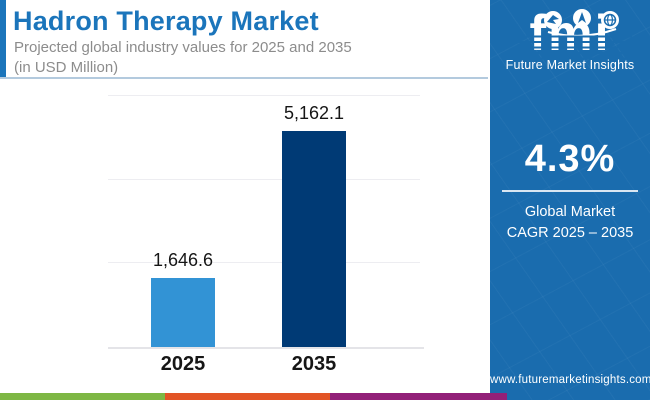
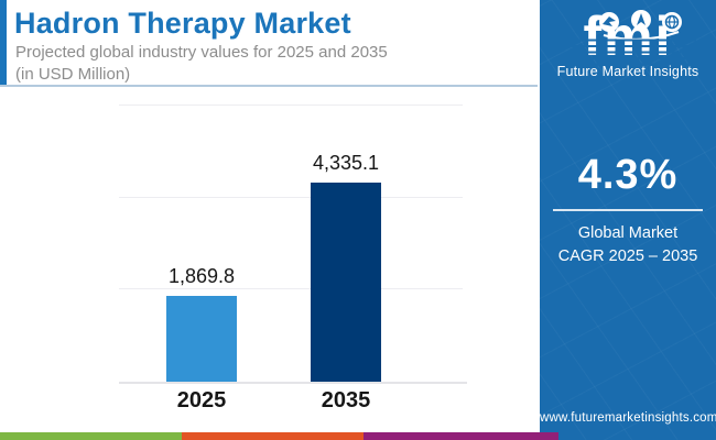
2025: 1,646.6 -> 1,869.8
2035: 5,162.1 -> 4,335.1
